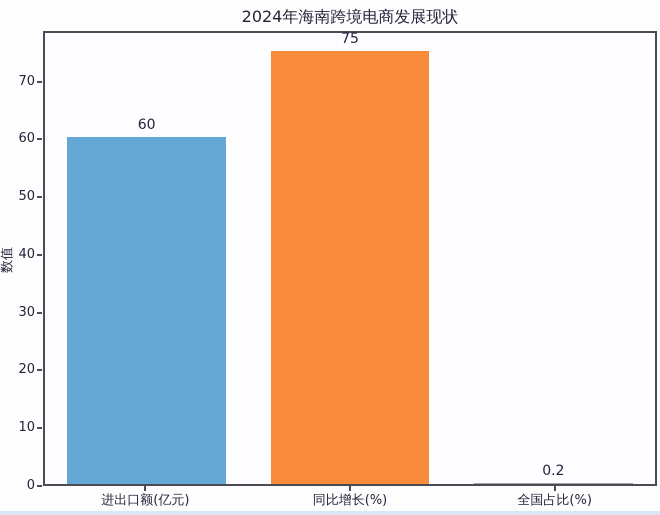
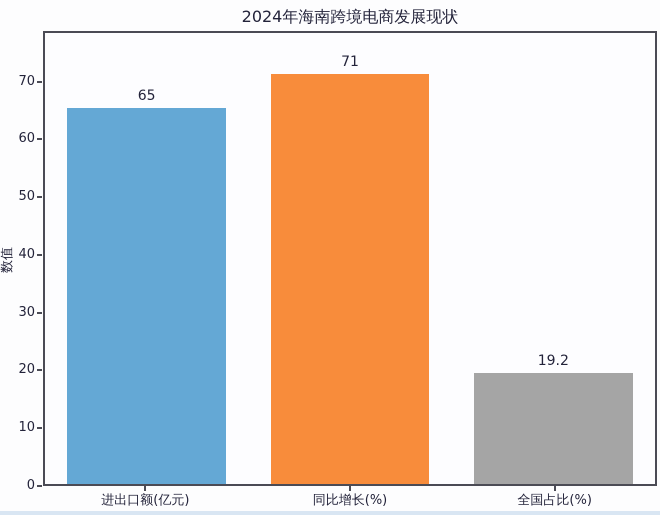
进出口额(亿元): 60 -> 65
同比增长(%): 75 -> 71
全国占比(%): 0.2 -> 19.2
